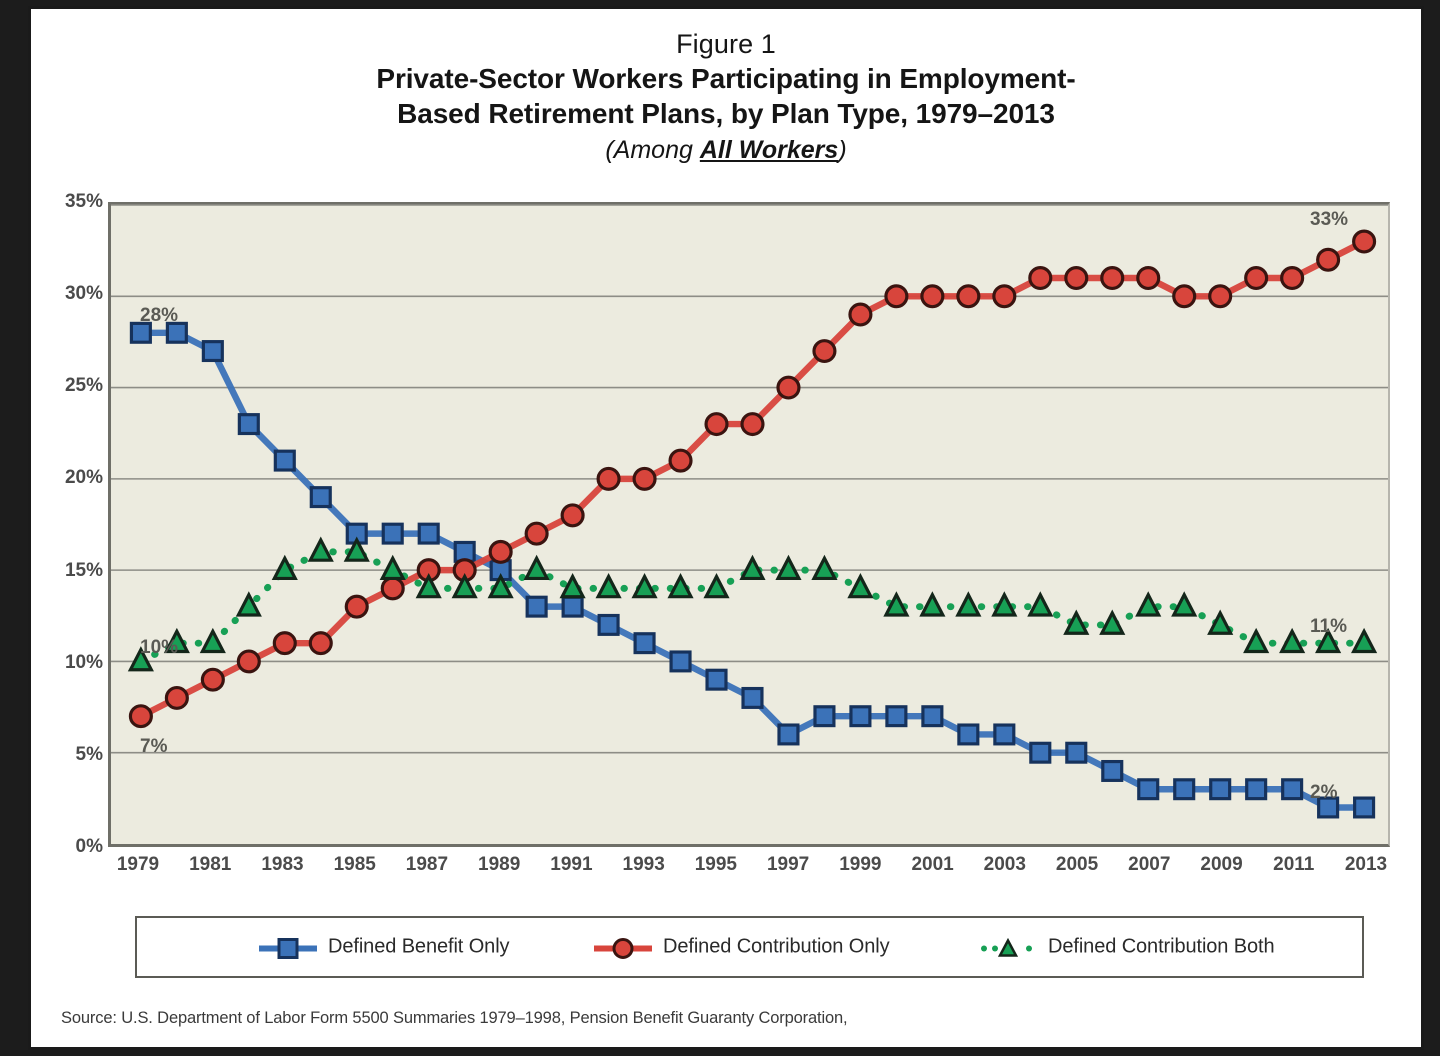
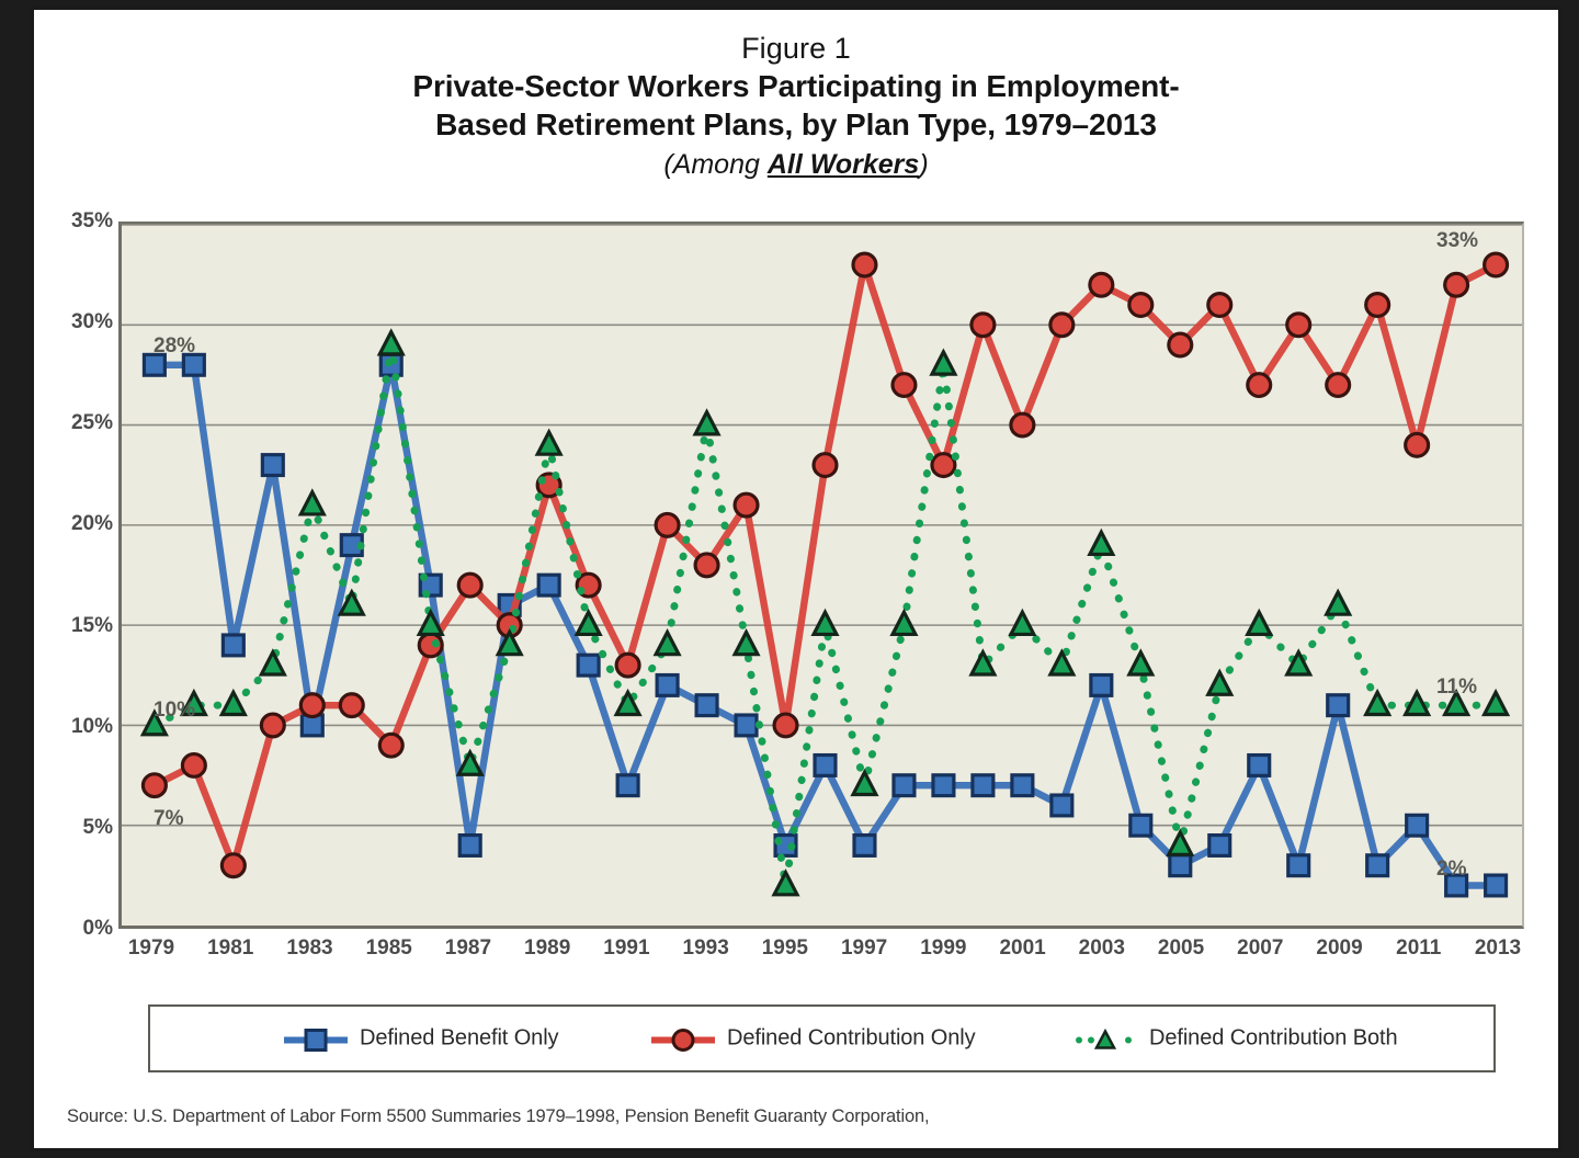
Defined Benefit Only/1981: 27% -> 14%
Defined Contribution Only/1981: 9% -> 3%
Defined Benefit Only/1983: 21% -> 10%
Defined Contribution Both/1983: 15% -> 21%
Defined Benefit Only/1985: 17% -> 28%
Defined Contribution Only/1985: 13% -> 9%
Defined Contribution Both/1985: 16% -> 29%
Defined Benefit Only/1987: 17% -> 4%
Defined Contribution Only/1987: 15% -> 17%
Defined Contribution Both/1987: 14% -> 8%
Defined Benefit Only/1989: 15% -> 17%
Defined Contribution Only/1989: 16% -> 22%
Defined Contribution Both/1989: 14% -> 24%
Defined Benefit Only/1991: 13% -> 7%
Defined Contribution Only/1991: 18% -> 13%
Defined Contribution Both/1991: 14% -> 11%
Defined Contribution Only/1993: 20% -> 18%
Defined Contribution Both/1993: 14% -> 25%
Defined Benefit Only/1995: 9% -> 4%
Defined Contribution Only/1995: 23% -> 10%
Defined Contribution Both/1995: 14% -> 2%
Defined Benefit Only/1997: 6% -> 4%
Defined Contribution Only/1997: 25% -> 33%
Defined Contribution Both/1997: 15% -> 7%
Defined Contribution Only/1999: 29% -> 23%
Defined Contribution Both/1999: 14% -> 28%
Defined Contribution Only/2001: 30% -> 25%
Defined Contribution Both/2001: 13% -> 15%
Defined Benefit Only/2003: 6% -> 12%
Defined Contribution Only/2003: 30% -> 32%
Defined Contribution Both/2003: 13% -> 19%
Defined Benefit Only/2005: 5% -> 3%
Defined Contribution Only/2005: 31% -> 29%
Defined Contribution Both/2005: 12% -> 4%
Defined Benefit Only/2007: 3% -> 8%
Defined Contribution Only/2007: 31% -> 27%
Defined Contribution Both/2007: 13% -> 15%
Defined Benefit Only/2009: 3% -> 11%
Defined Contribution Only/2009: 30% -> 27%
Defined Contribution Both/2009: 12% -> 16%
Defined Benefit Only/2011: 3% -> 5%
Defined Contribution Only/2011: 31% -> 24%
